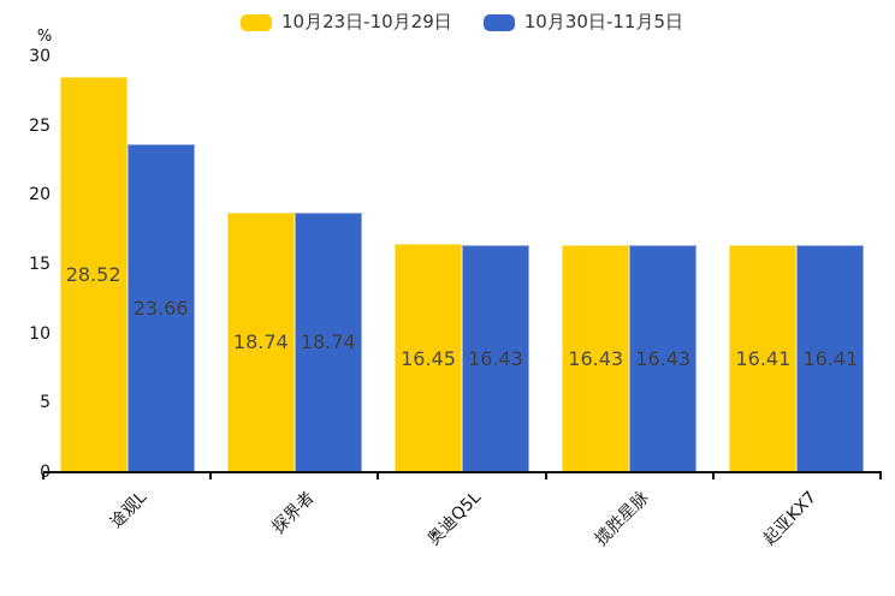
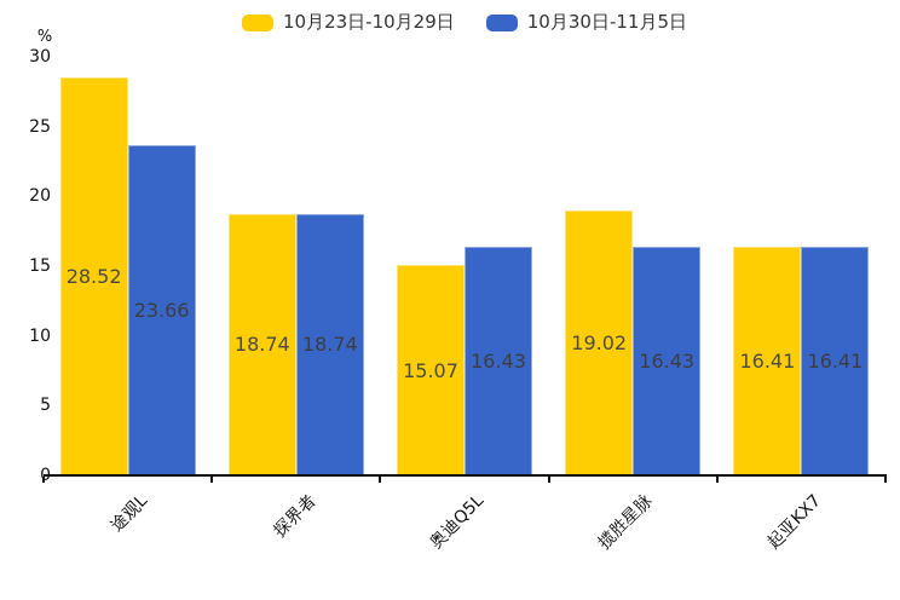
10月23日-10月29日/奥迪Q5L: 16.45 -> 15.07
10月23日-10月29日/揽胜星脉: 16.43 -> 19.02
